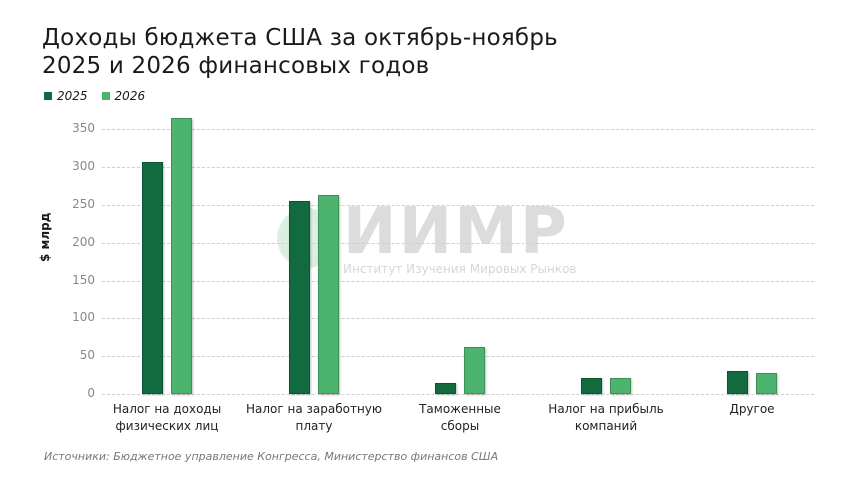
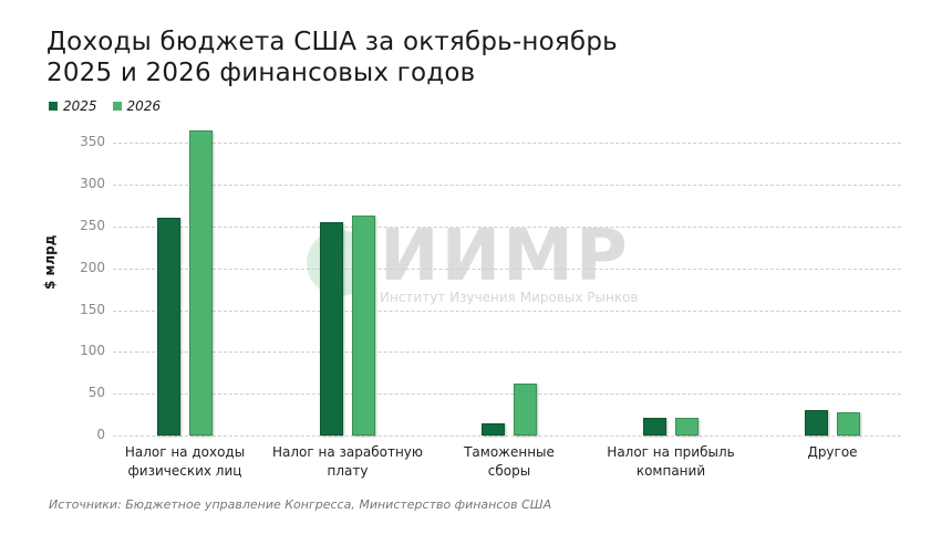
2025/Налог на доходы физических лиц: 310 -> 260
